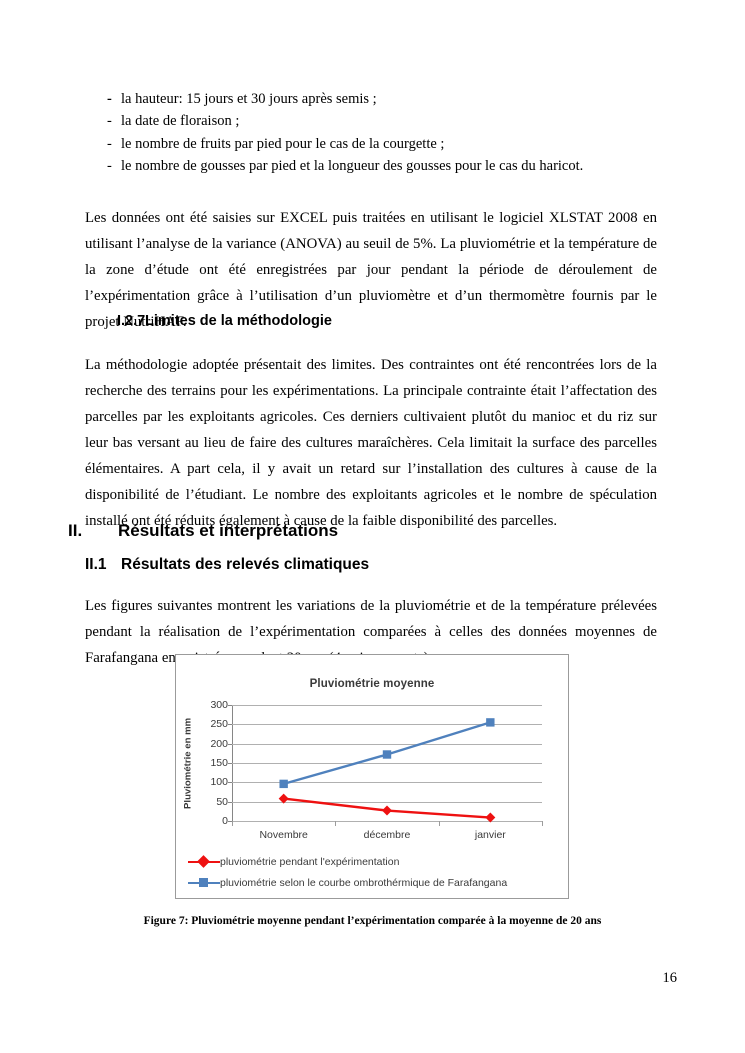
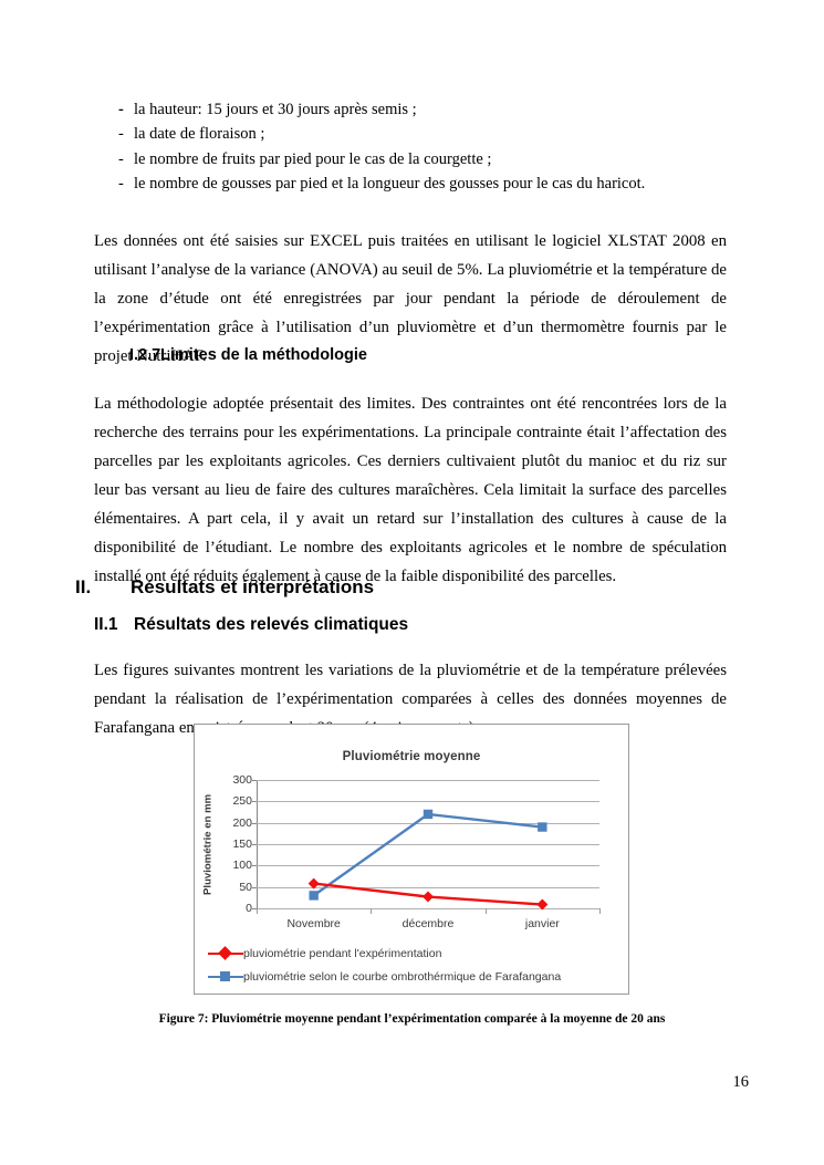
pluviométrie selon le courbe ombrothérmique de Farafangana/Novembre: 100 -> 30
pluviométrie selon le courbe ombrothérmique de Farafangana/décembre: 170 -> 220
pluviométrie selon le courbe ombrothérmique de Farafangana/janvier: 260 -> 190
